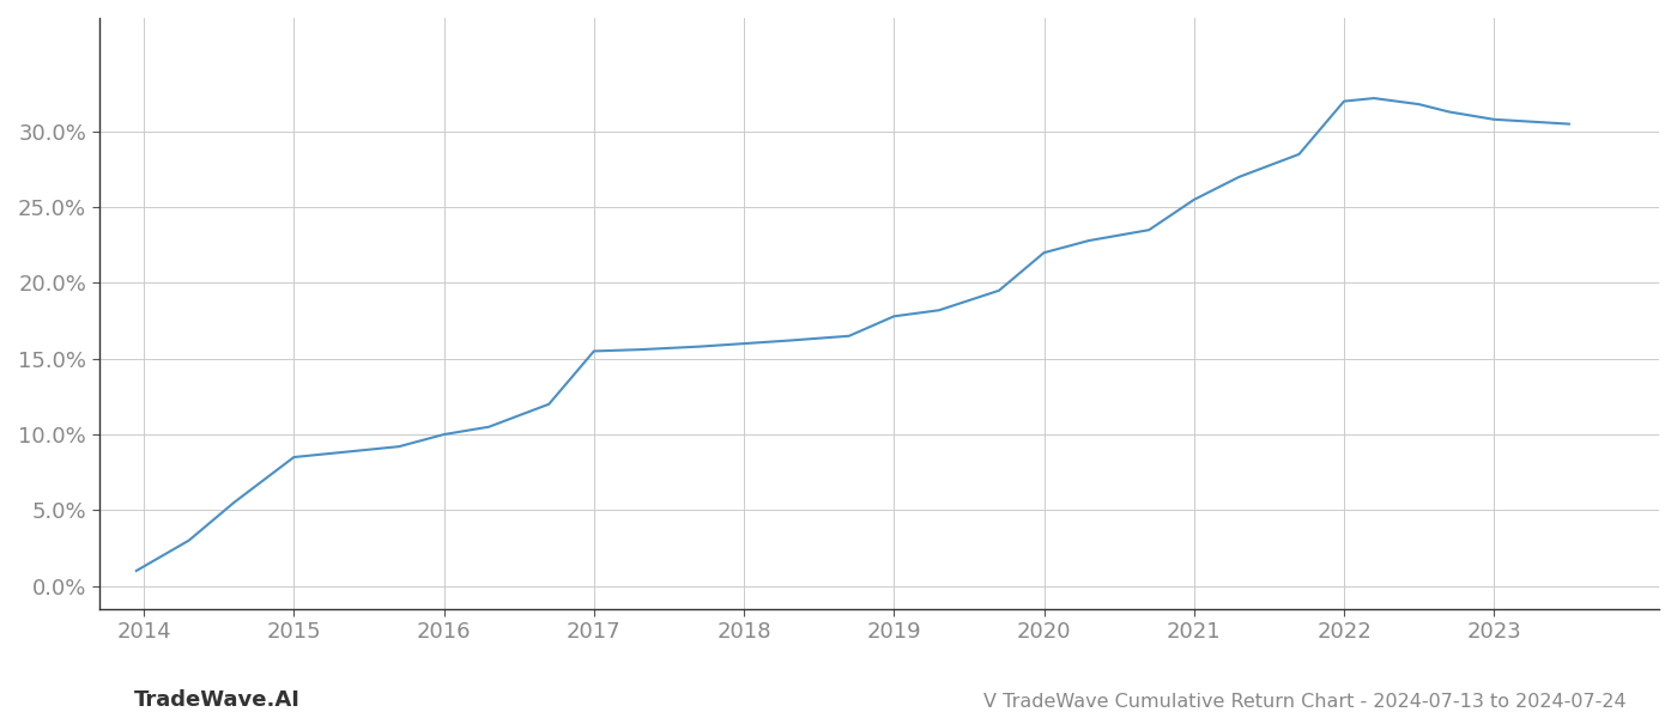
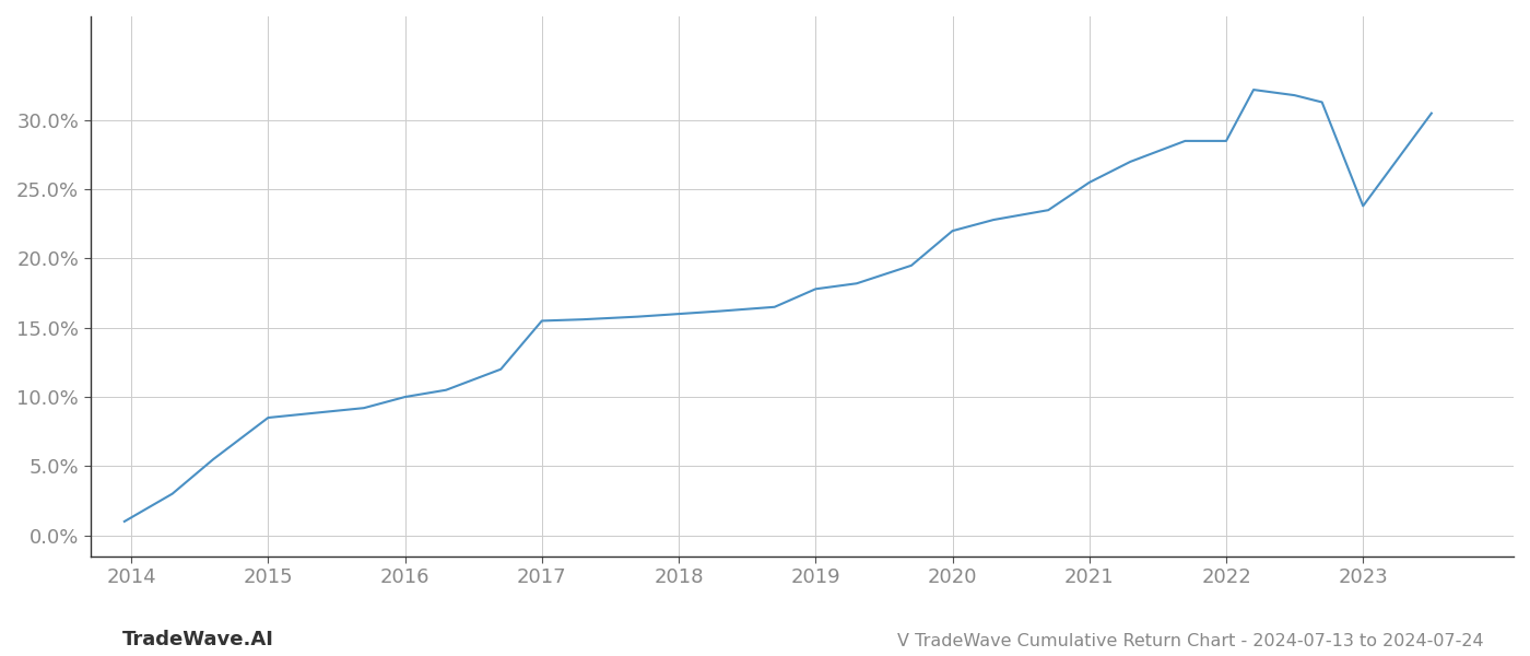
2022: 32.0% -> 28.5%
2023: 30.8% -> 23.8%
